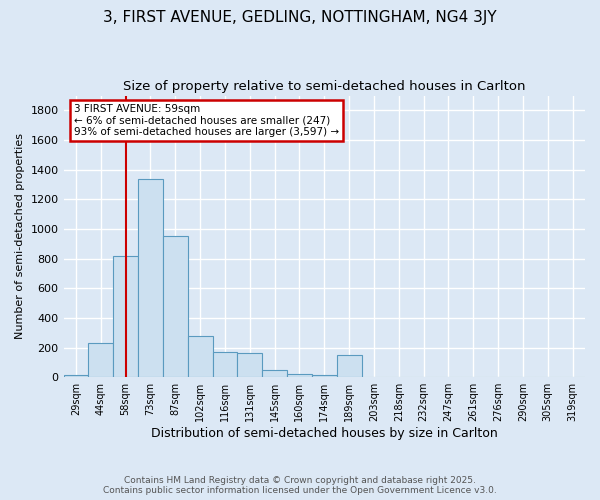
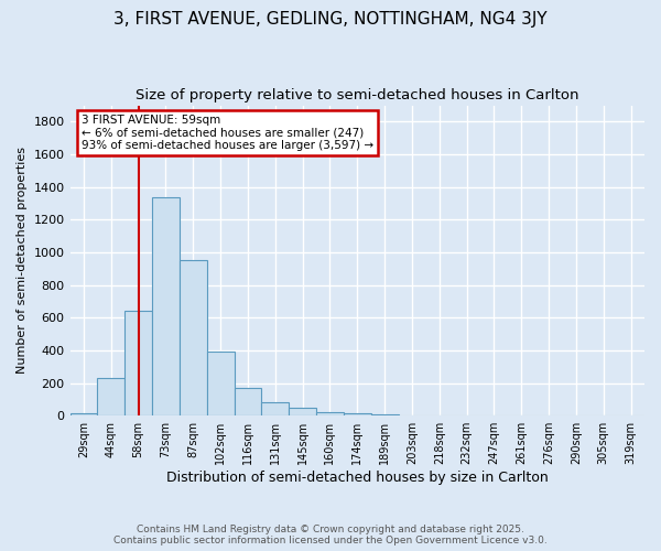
58sqm: 820 -> 640
102sqm: 280 -> 400
131sqm: 160 -> 80
189sqm: 150 -> 0
